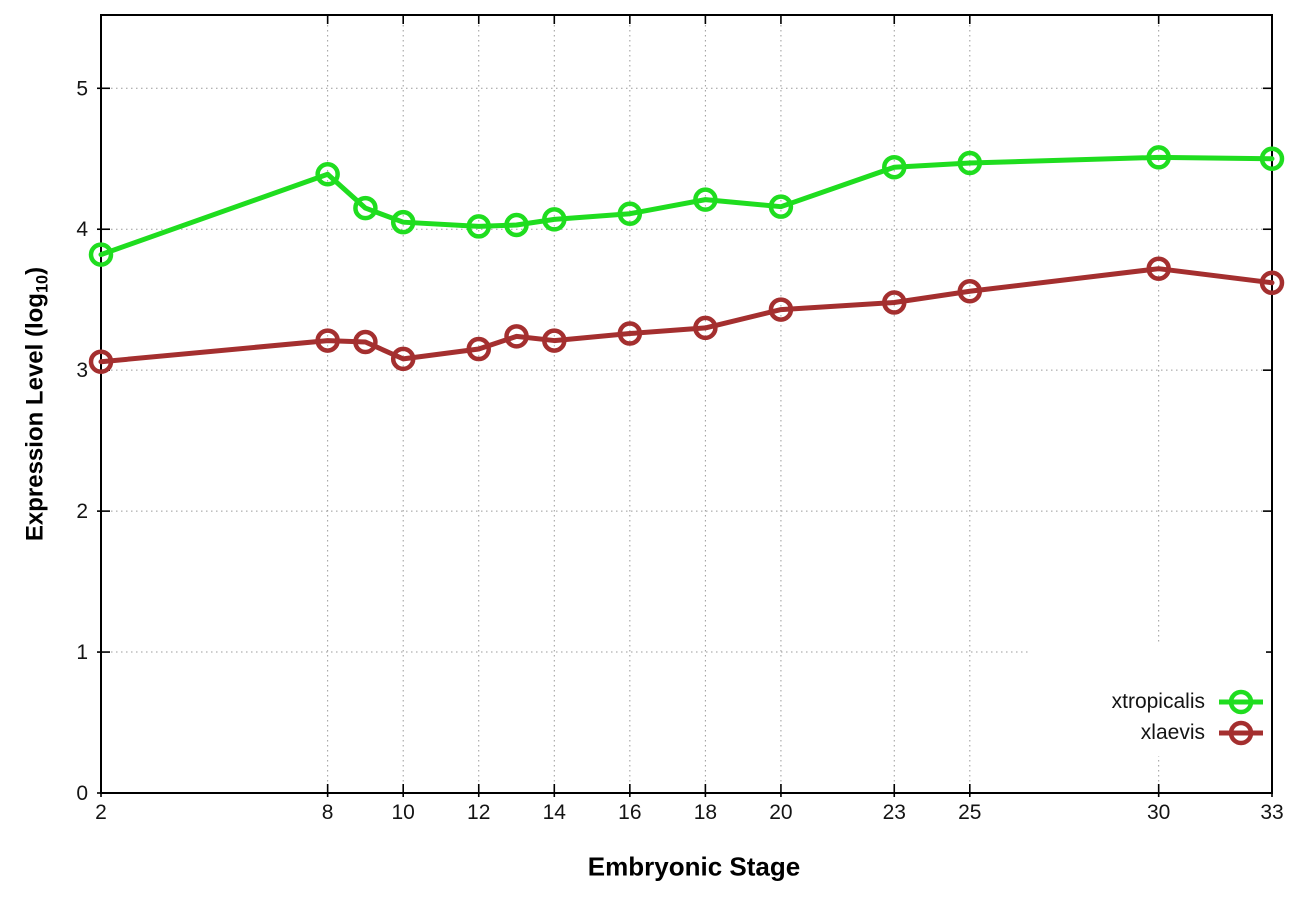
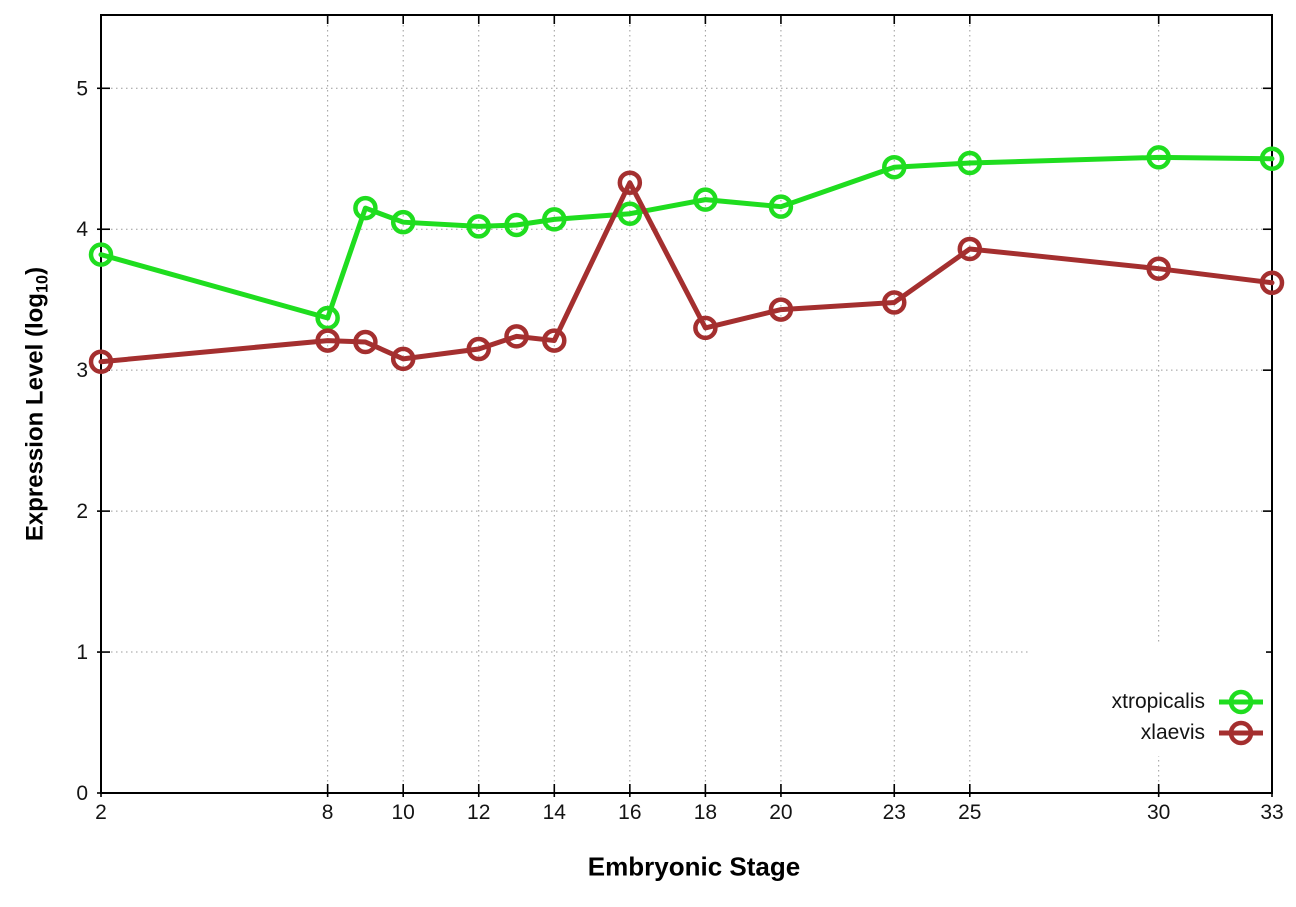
xtropicalis/8: 4.39 -> 3.37
xlaevis/16: 3.26 -> 4.33
xlaevis/25: 3.56 -> 3.86
